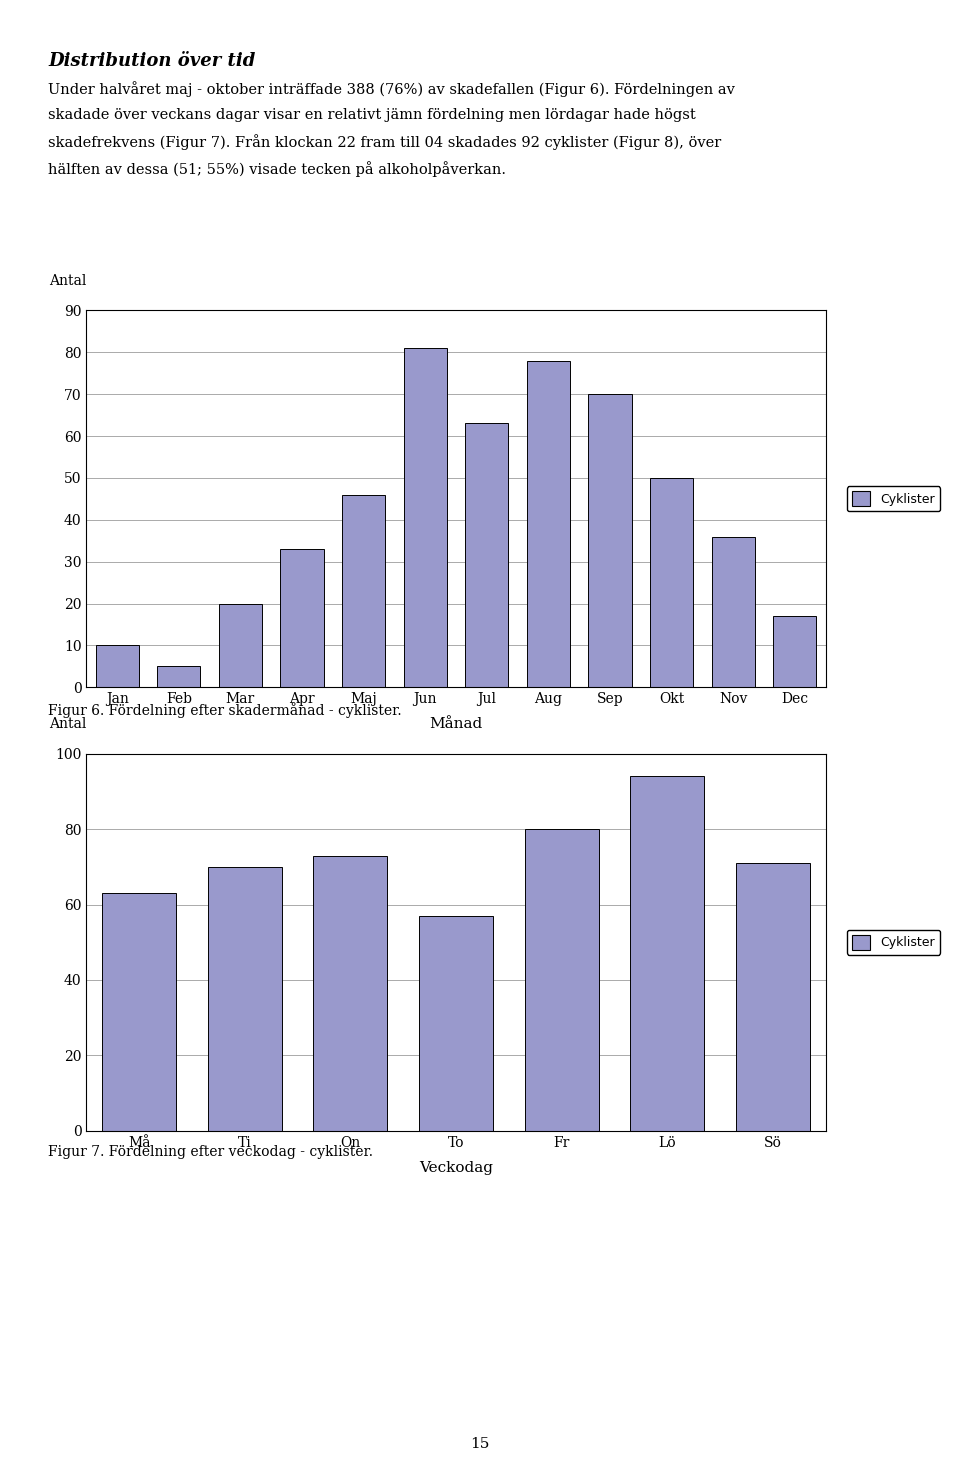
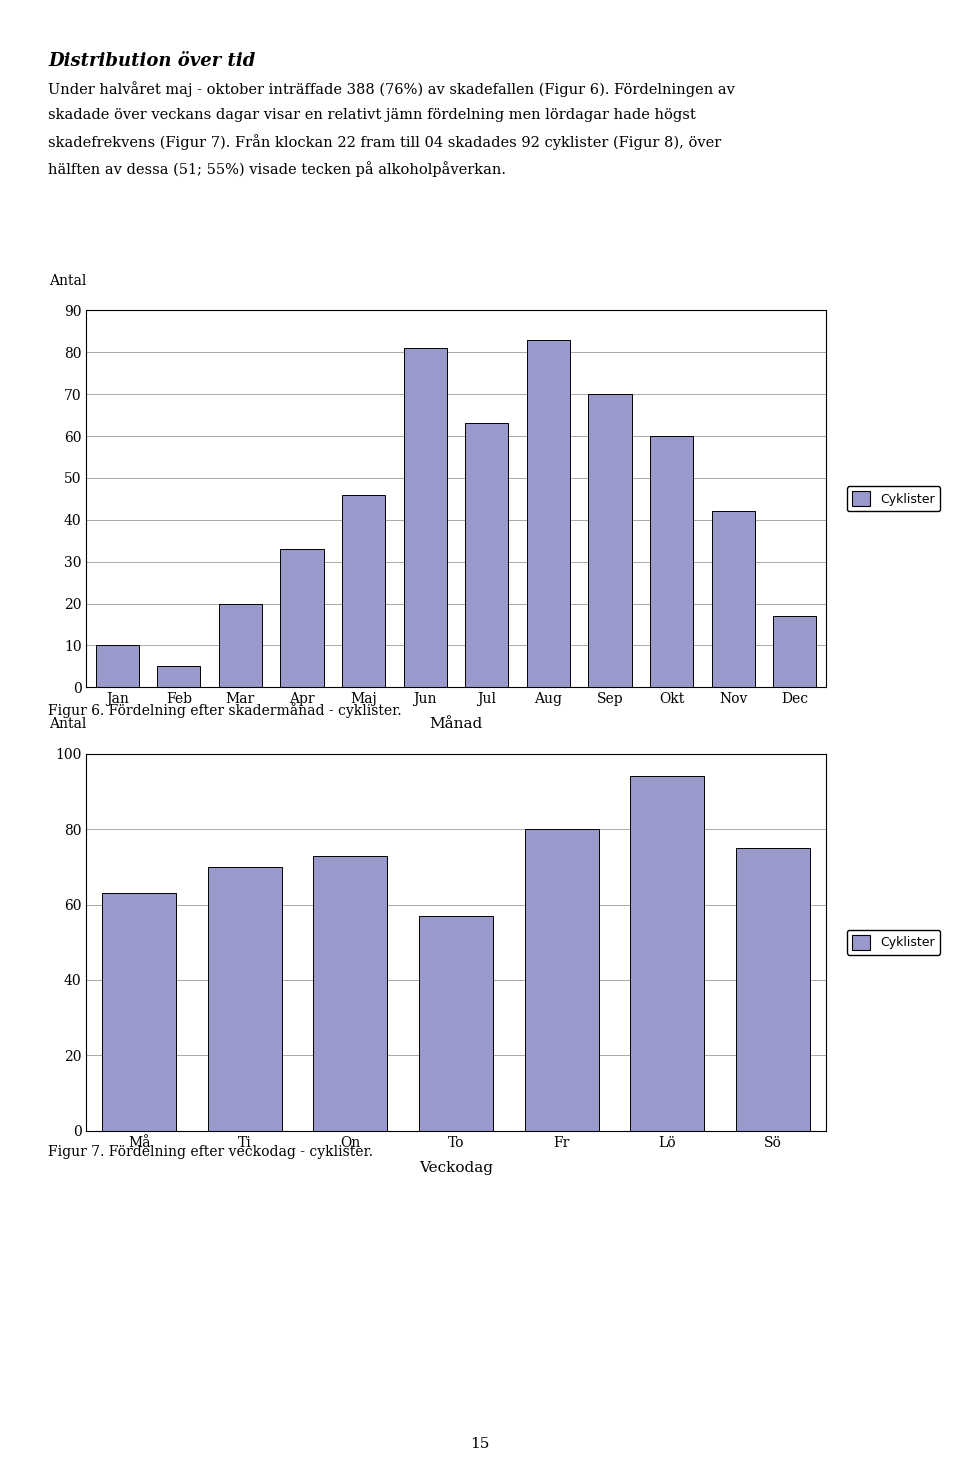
Aug: 78 -> 83
Okt: 50 -> 60
Nov: 36 -> 42
Sö: 71 -> 75
